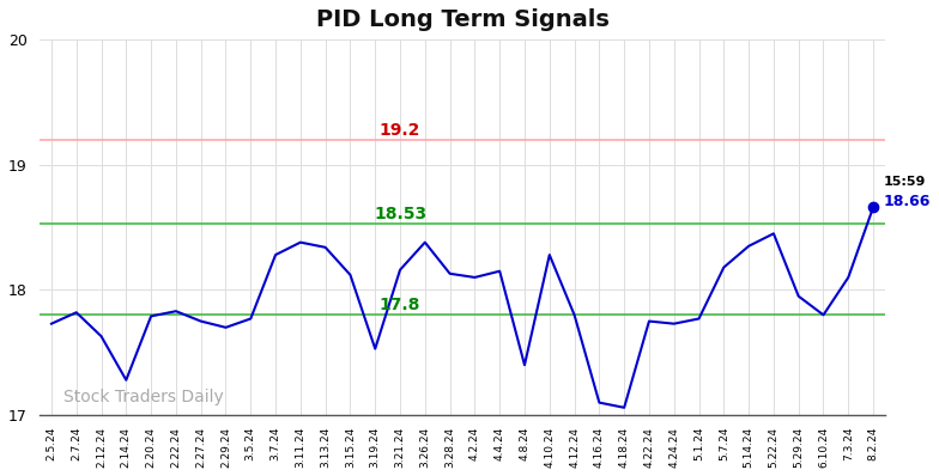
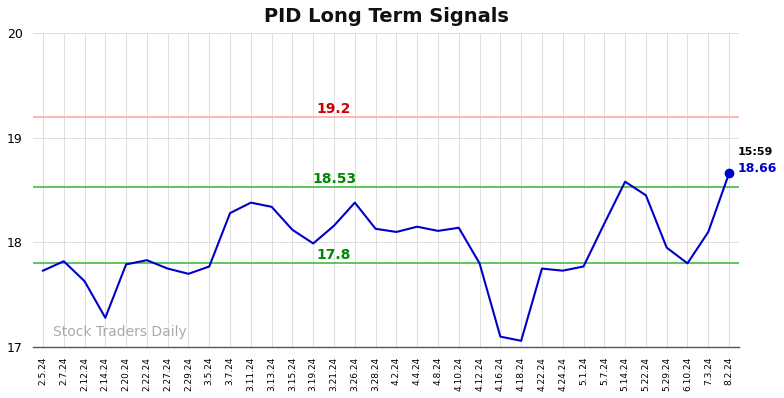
3.19.24: 17.53 -> 17.99
4.8.24: 17.40 -> 18.11
4.10.24: 18.28 -> 18.14
5.14.24: 18.35 -> 18.58
